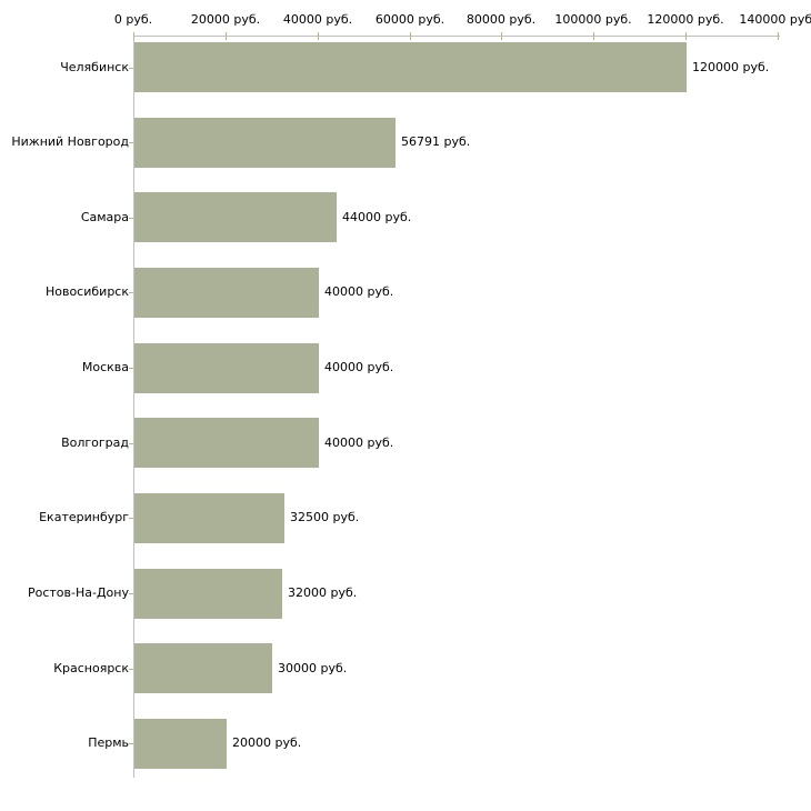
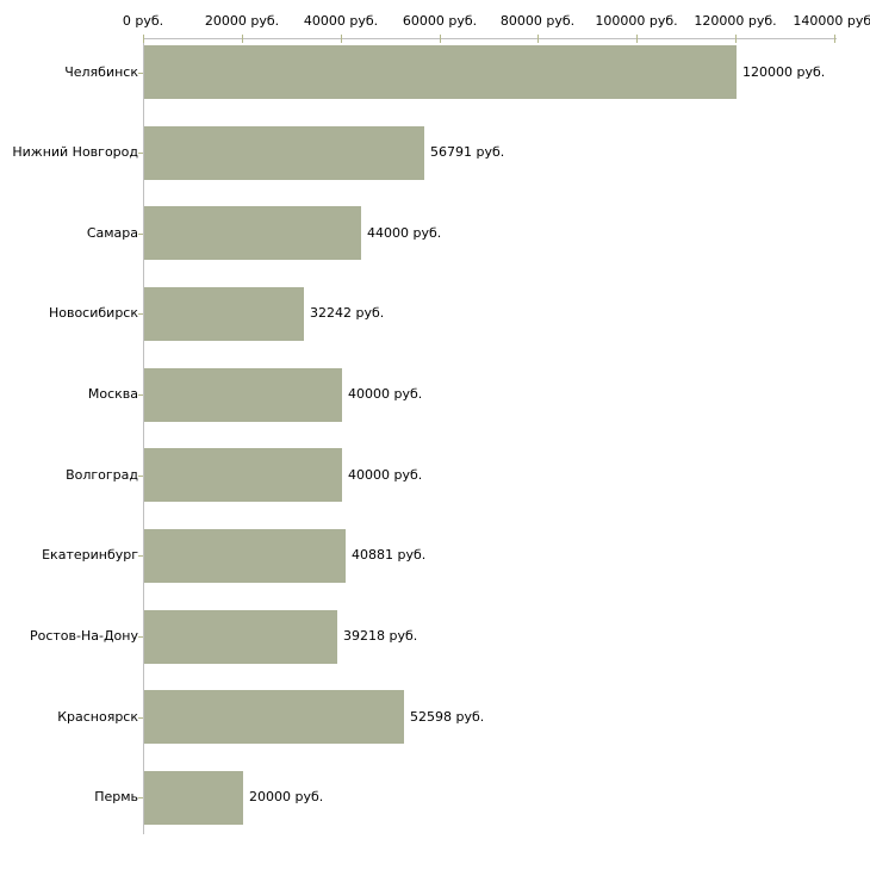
Новосибирск: 40000 -> 32242
Екатеринбург: 32500 -> 40881
Ростов-На-Дону: 32000 -> 39218
Красноярск: 30000 -> 52598
